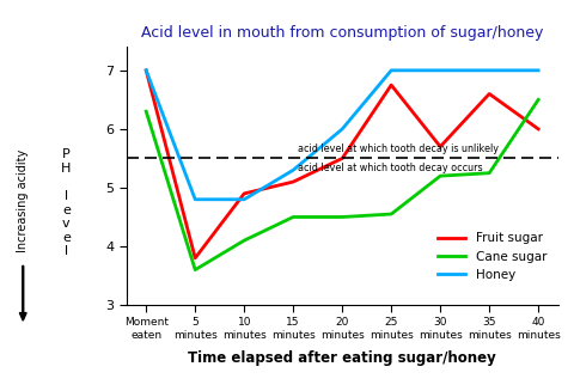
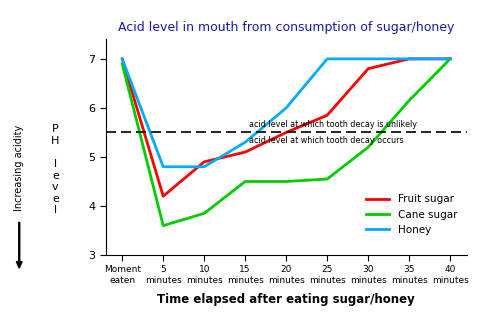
Cane sugar/Moment eaten: 6.30 -> 6.90
Fruit sugar/5 minutes: 3.80 -> 4.20
Cane sugar/10 minutes: 4.10 -> 3.85
Fruit sugar/25 minutes: 6.75 -> 5.85
Fruit sugar/30 minutes: 5.70 -> 6.80
Fruit sugar/35 minutes: 6.60 -> 7.00
Cane sugar/35 minutes: 5.25 -> 6.15
Fruit sugar/40 minutes: 6.00 -> 7.00
Cane sugar/40 minutes: 6.50 -> 7.00
